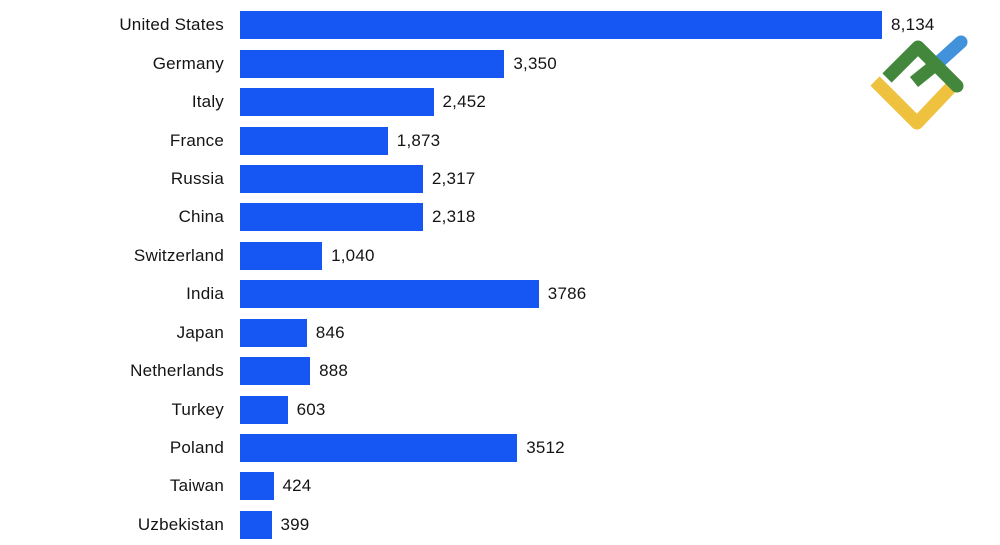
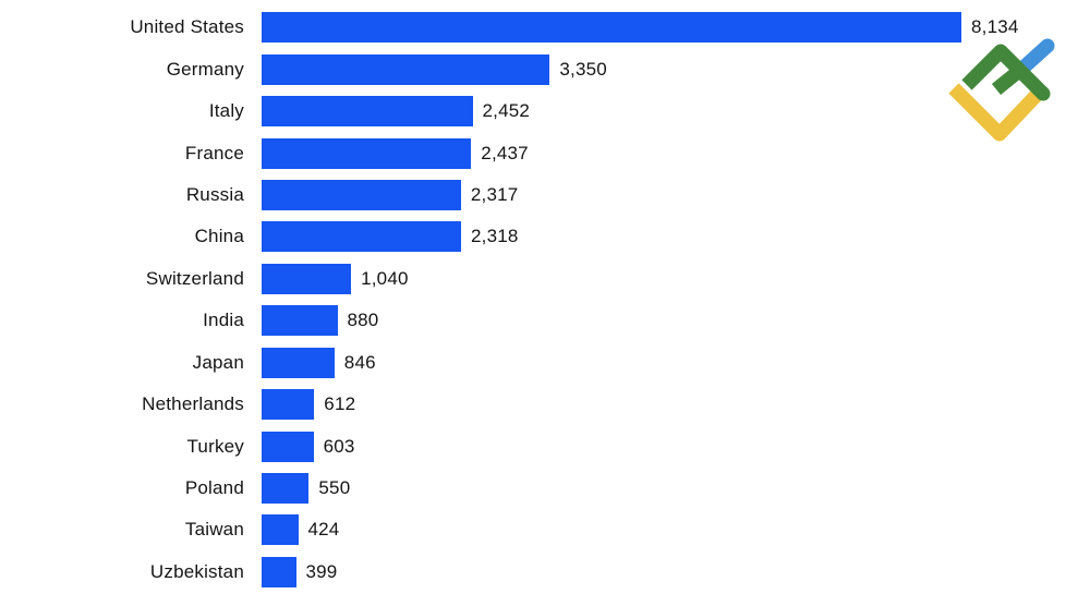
France: 1,873 -> 2,437
India: 3786 -> 880
Netherlands: 888 -> 612
Poland: 3512 -> 550
